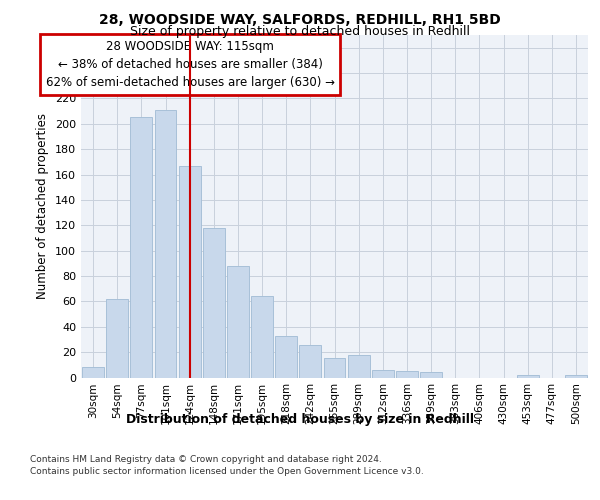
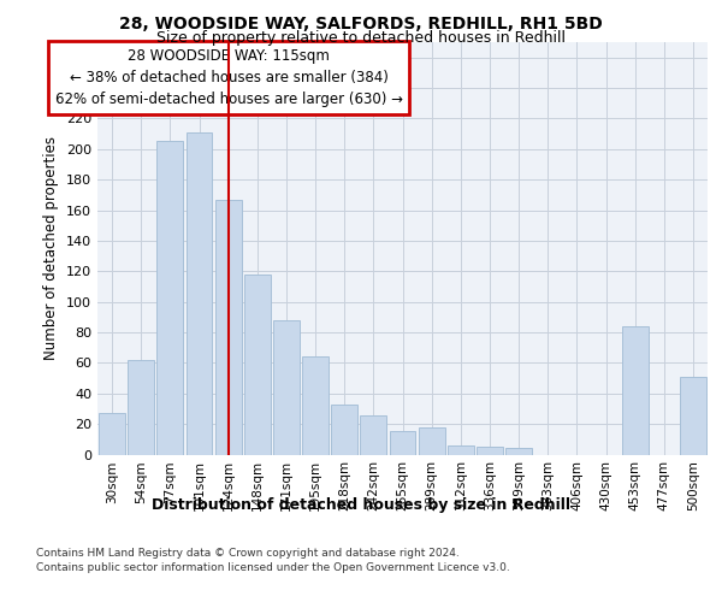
30sqm: 8 -> 27
453sqm: 2 -> 84
500sqm: 2 -> 51
